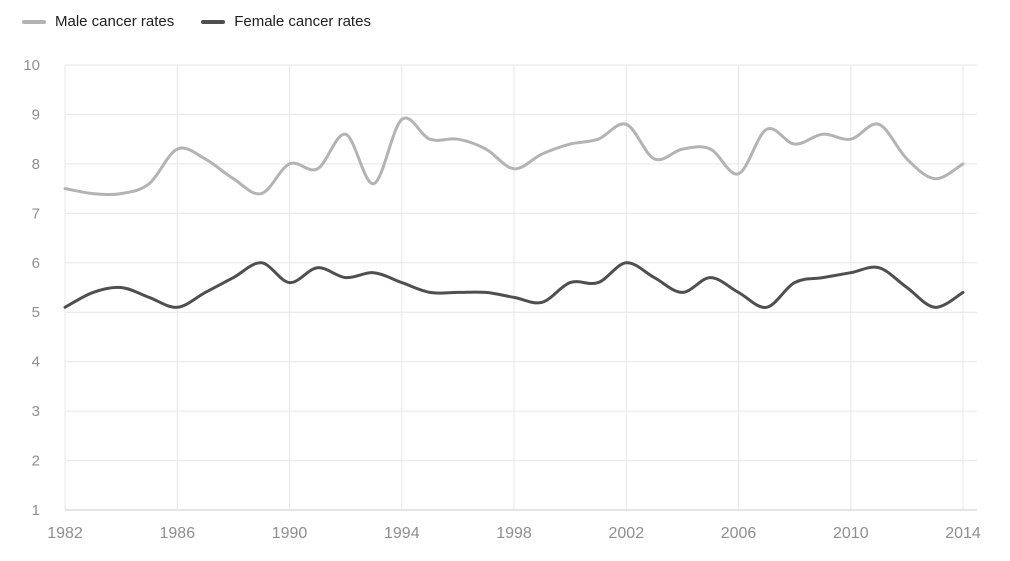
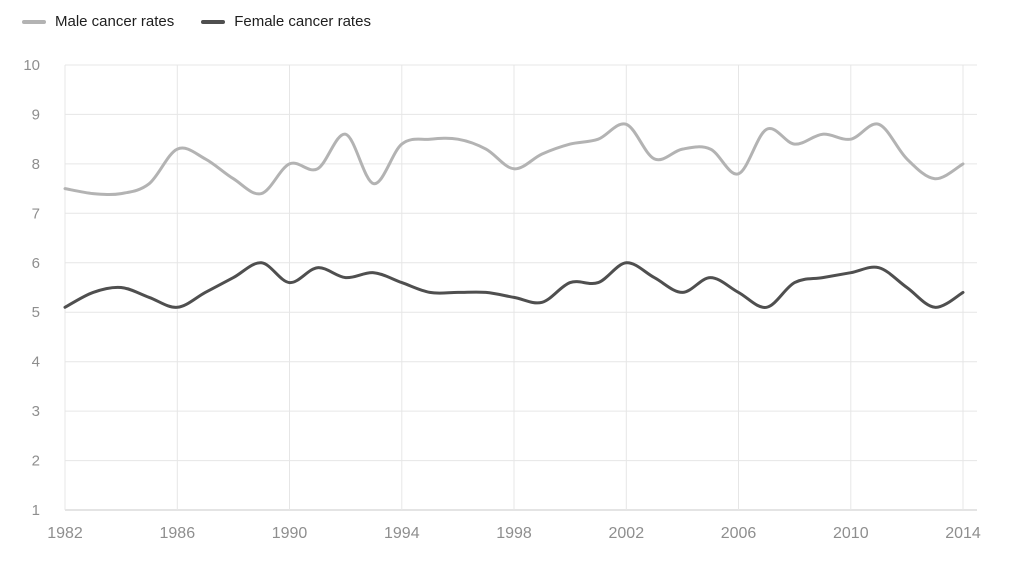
Male cancer rates/1994: 8.9 -> 8.4
